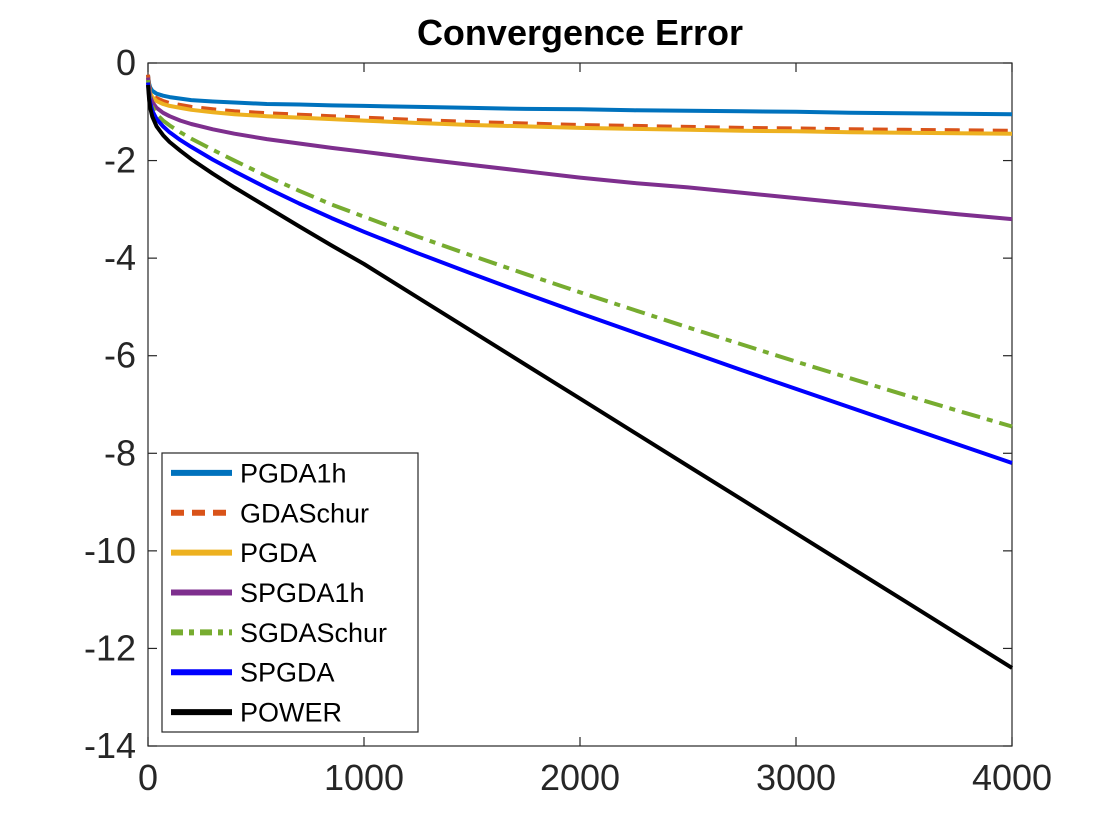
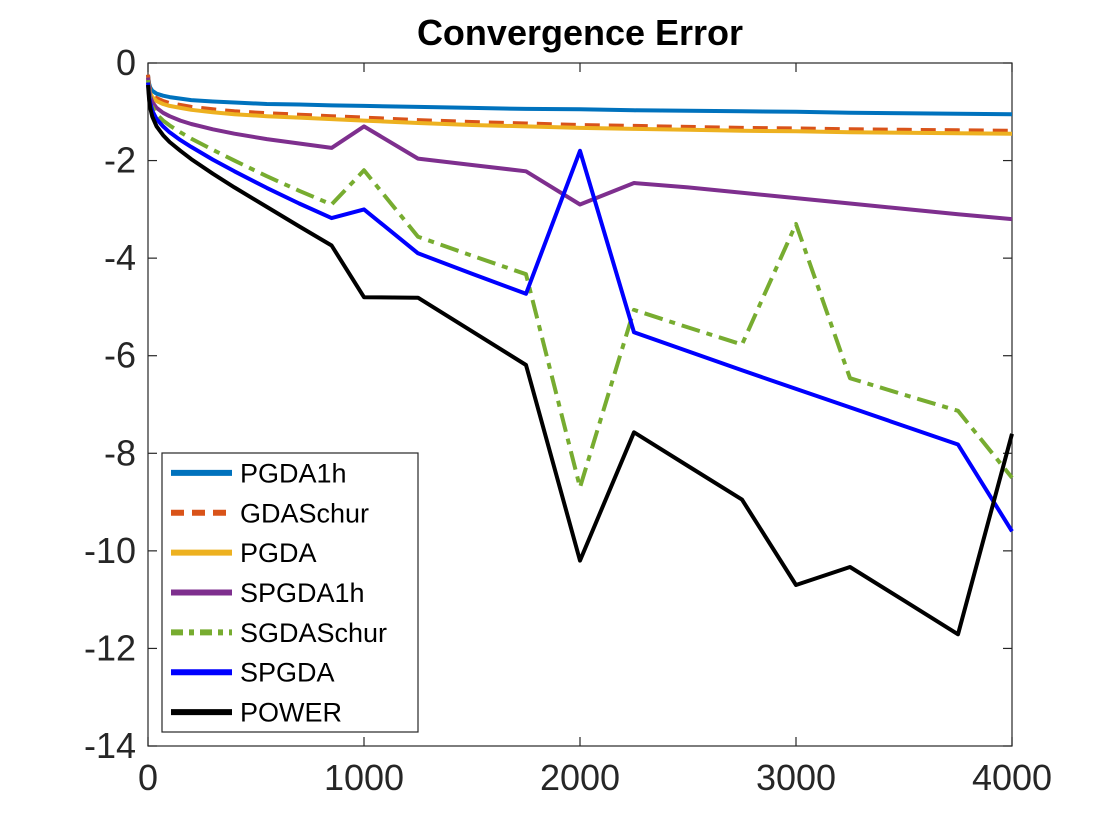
SPGDA1h/1000: -1.8 -> -1.3
SGDASchur/1000: -3.1 -> -2.2
SPGDA/1000: -3.5 -> -3.0
POWER/1000: -4.1 -> -4.8
SPGDA1h/2000: -2.4 -> -2.9
SGDASchur/2000: -4.7 -> -8.7
SPGDA/2000: -5.1 -> -1.8
POWER/2000: -6.9 -> -10.2
SGDASchur/3000: -6.1 -> -3.3
POWER/3000: -9.6 -> -10.7
SGDASchur/4000: -7.5 -> -8.5
SPGDA/4000: -8.2 -> -9.6
POWER/4000: -12.4 -> -7.6
